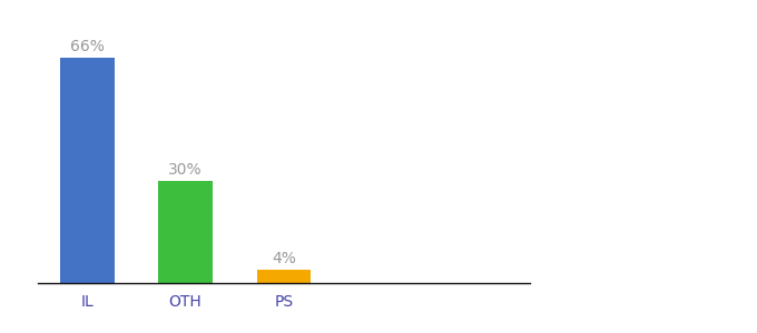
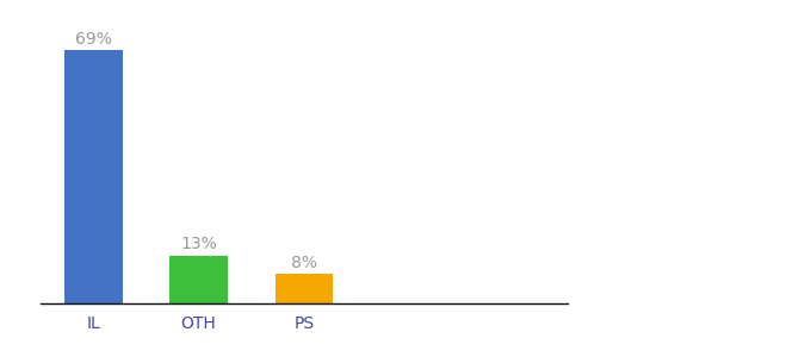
IL: 66% -> 69%
OTH: 30% -> 13%
PS: 4% -> 8%
